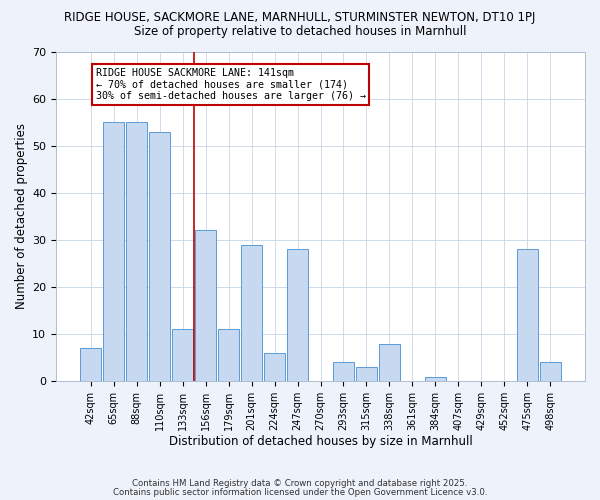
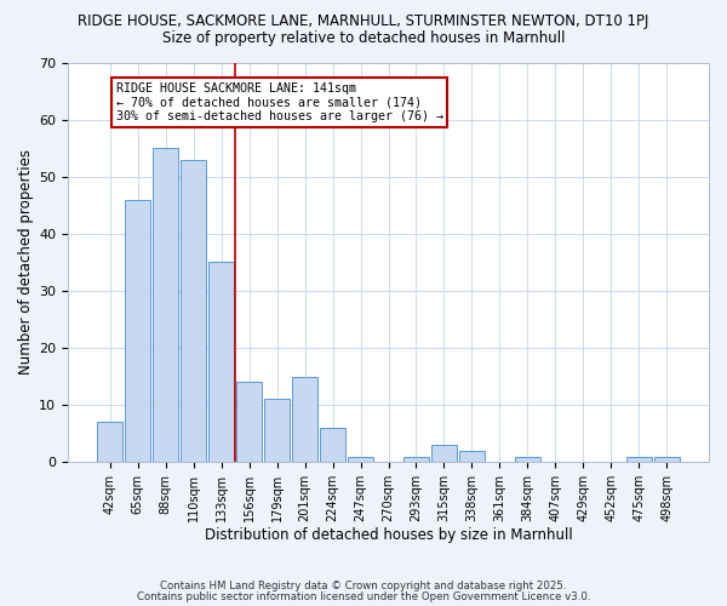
65sqm: 55 -> 46
133sqm: 11 -> 35
156sqm: 32 -> 14
201sqm: 29 -> 15
247sqm: 28 -> 1
293sqm: 4 -> 1
338sqm: 8 -> 2
475sqm: 28 -> 1
498sqm: 4 -> 1
